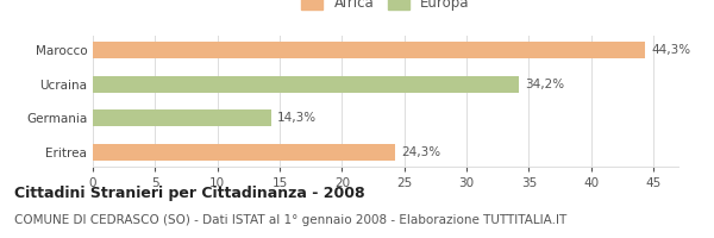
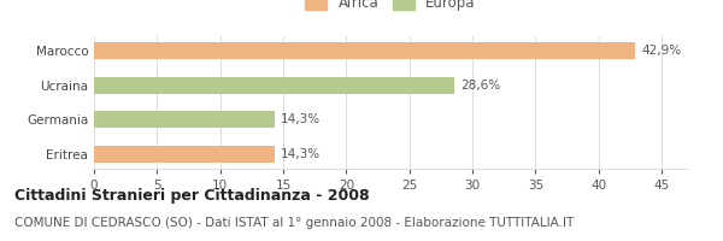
Marocco: 44,3% -> 42,9%
Ucraina: 34,2% -> 28,6%
Eritrea: 24,3% -> 14,3%
